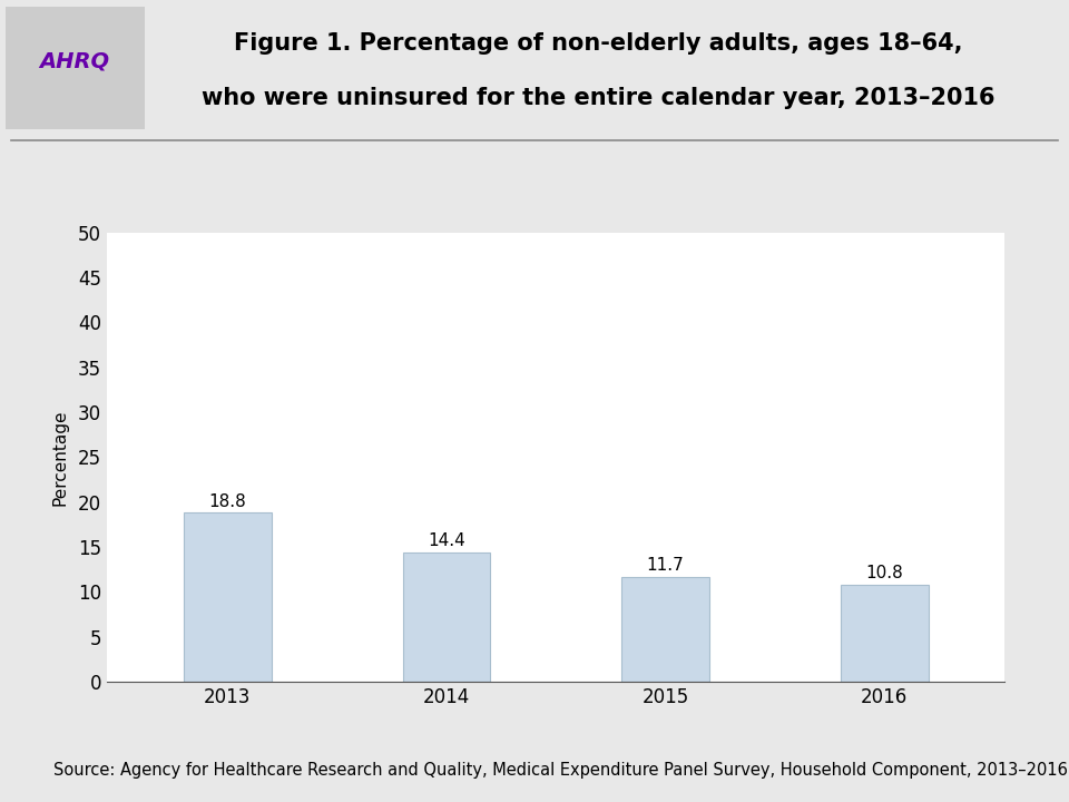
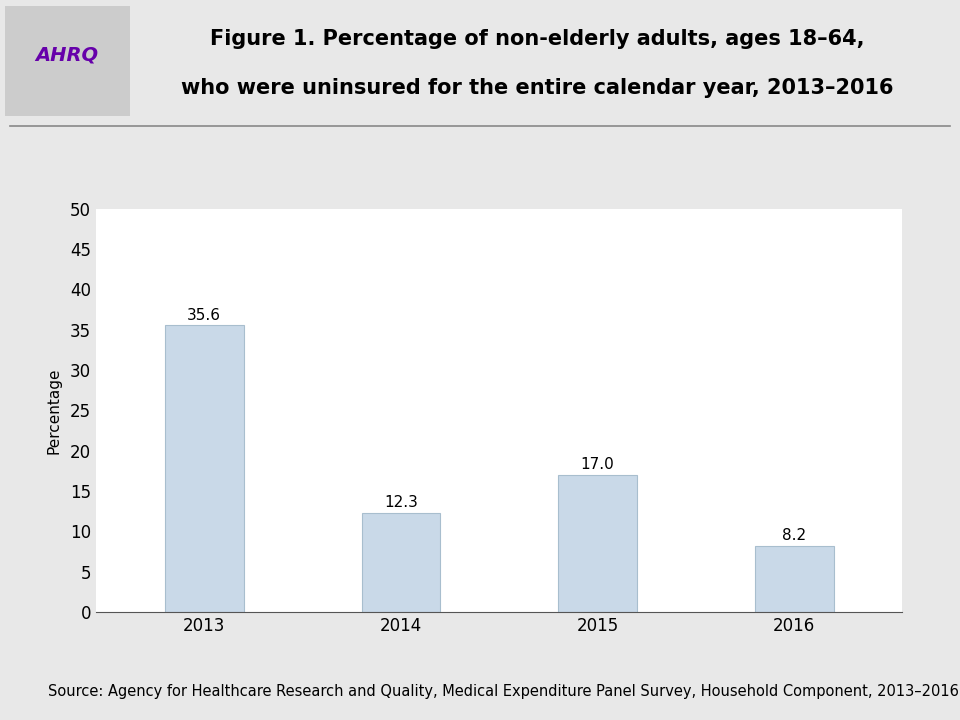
2013: 18.8 -> 35.6
2014: 14.4 -> 12.3
2015: 11.7 -> 17.0
2016: 10.8 -> 8.2
